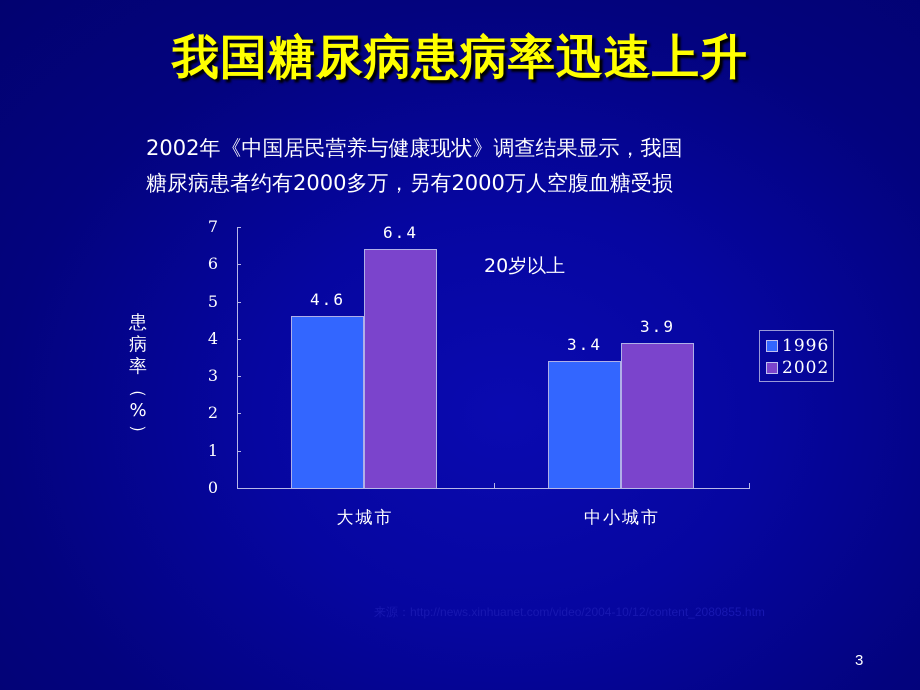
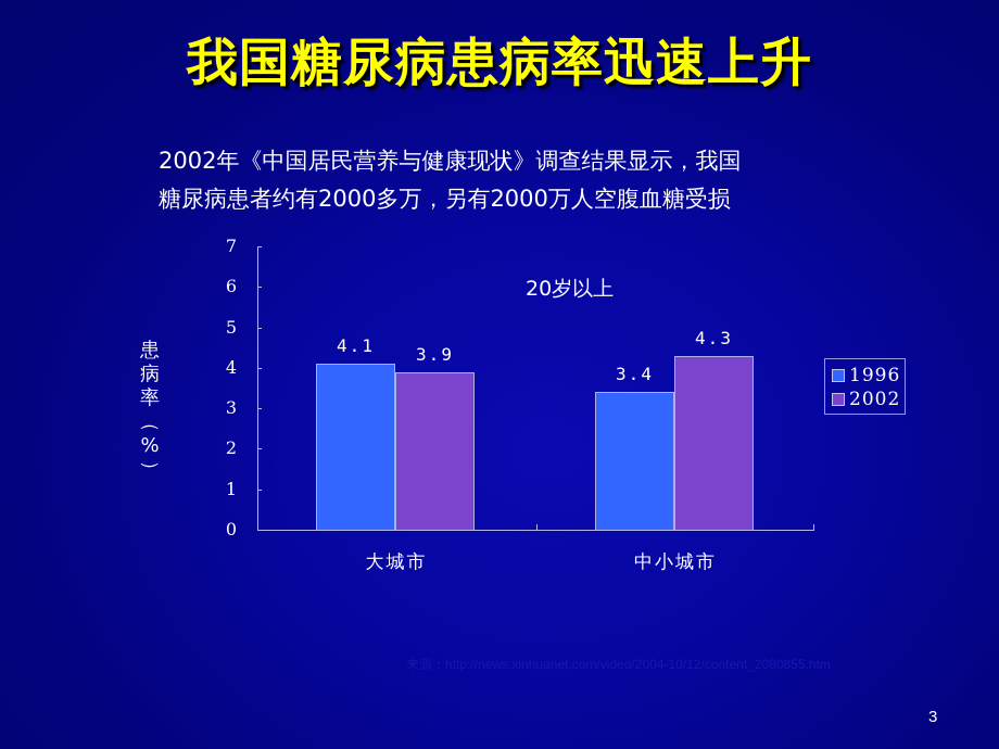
1996/大城市: 4.6 -> 4.1
2002/大城市: 6.4 -> 3.9
2002/中小城市: 3.9 -> 4.3
